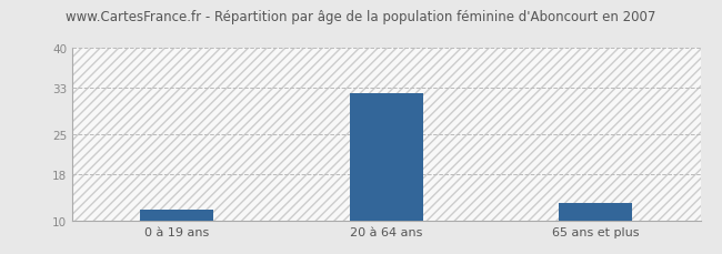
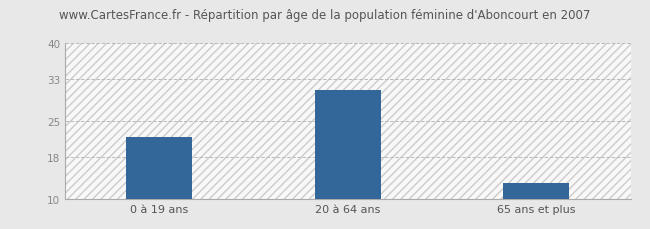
0 à 19 ans: 12 -> 22
20 à 64 ans: 32 -> 31
